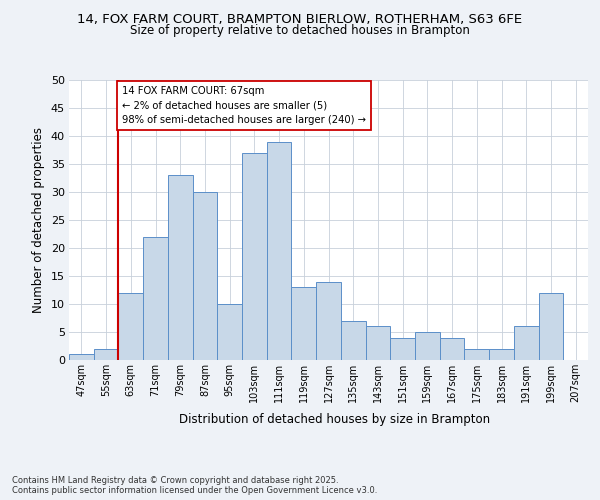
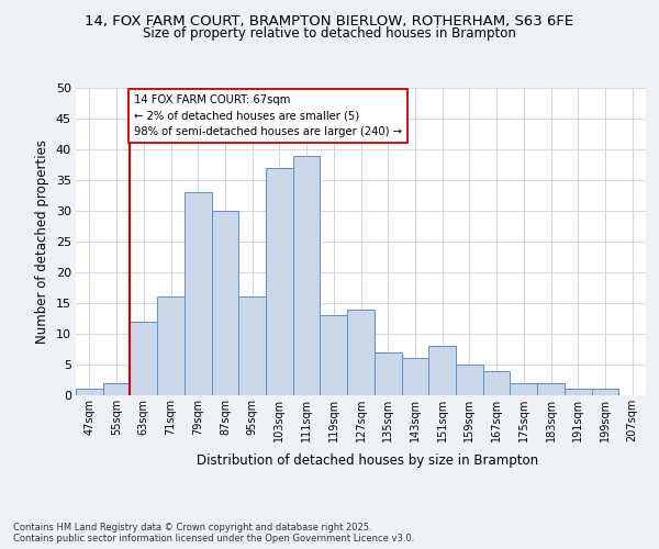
71sqm: 22 -> 16
95sqm: 10 -> 16
151sqm: 4 -> 8
191sqm: 6 -> 1
199sqm: 12 -> 1
